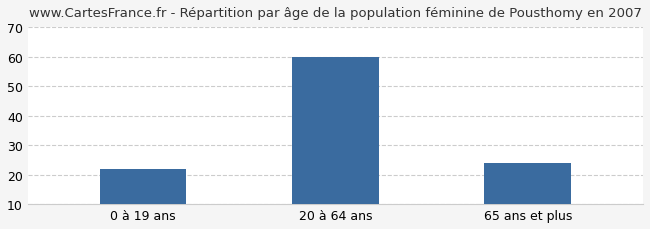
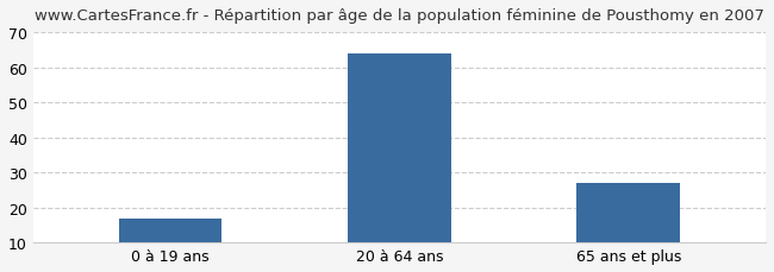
0 à 19 ans: 22 -> 17
20 à 64 ans: 60 -> 64
65 ans et plus: 24 -> 27
